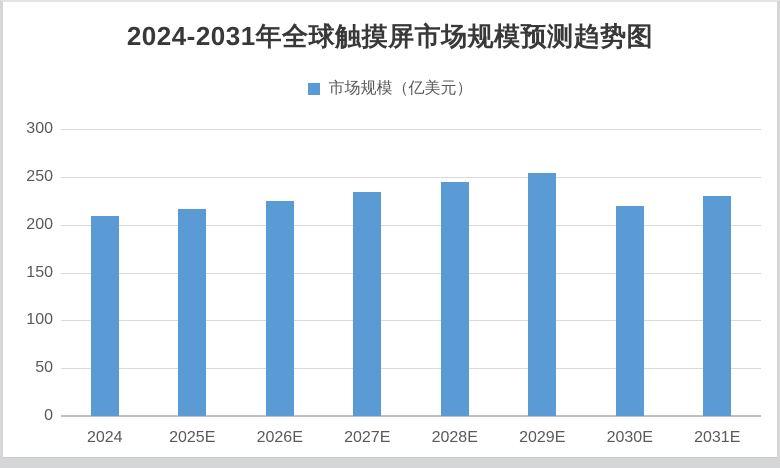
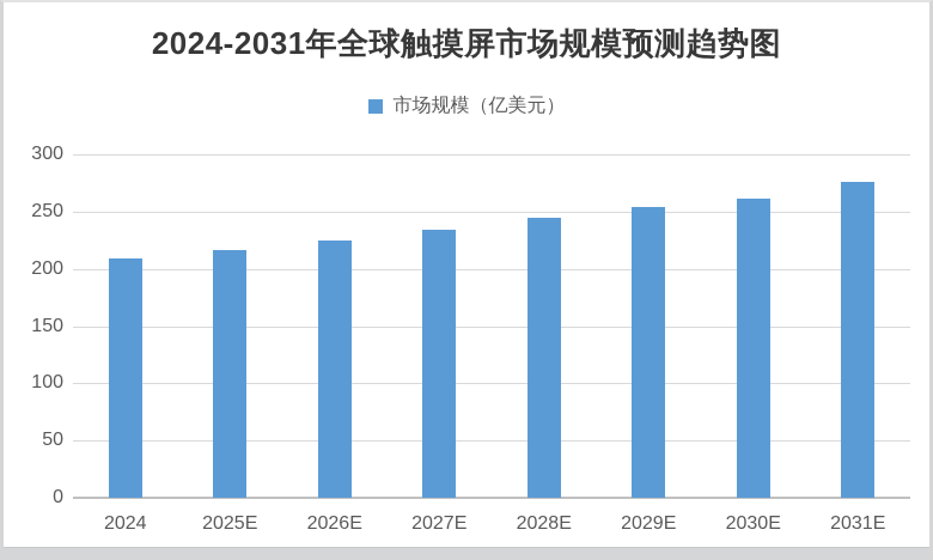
2030E: 220 -> 260
2031E: 230 -> 280
